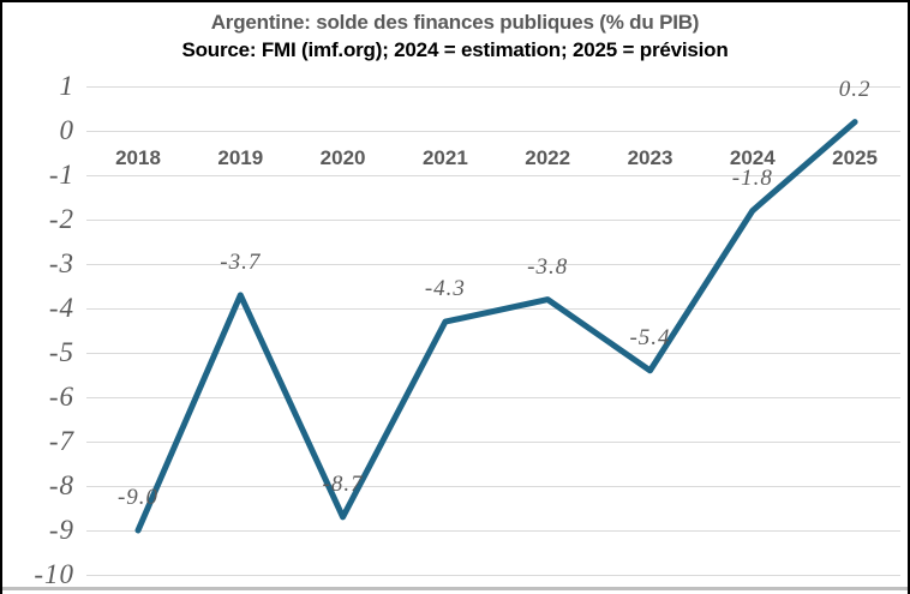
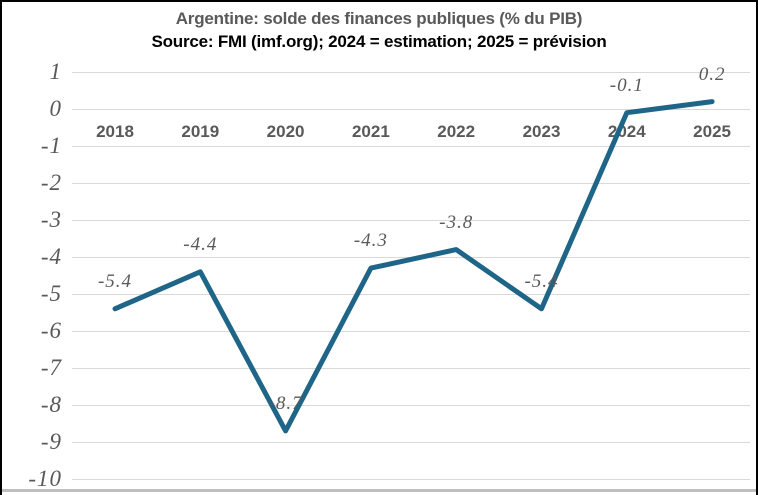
2018: -9.0 -> -5.4
2019: -3.7 -> -4.4
2024: -1.8 -> -0.1
